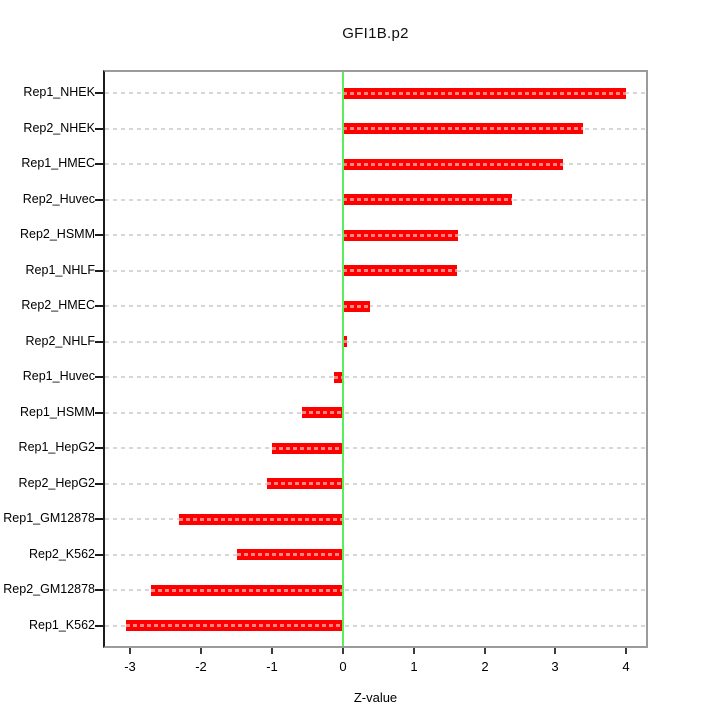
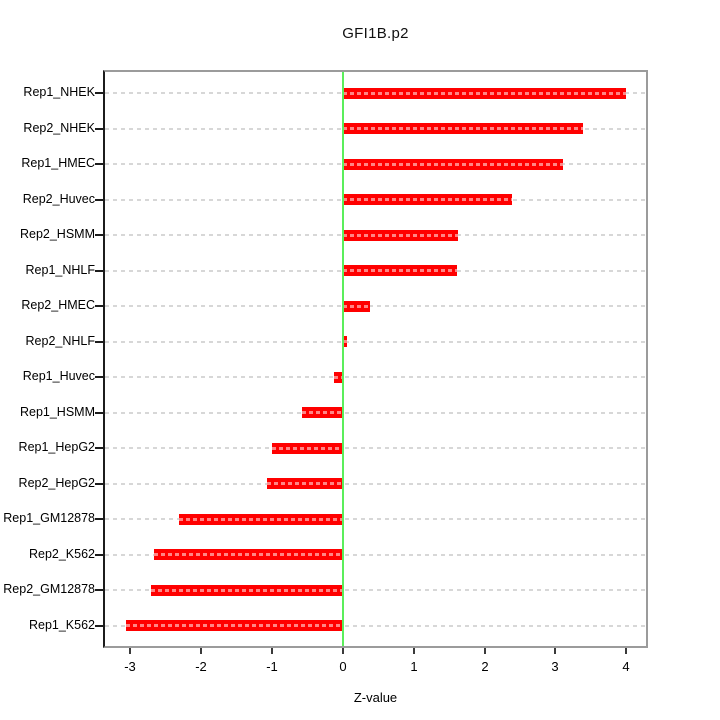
Rep2_K562: -1.5 -> -2.7
